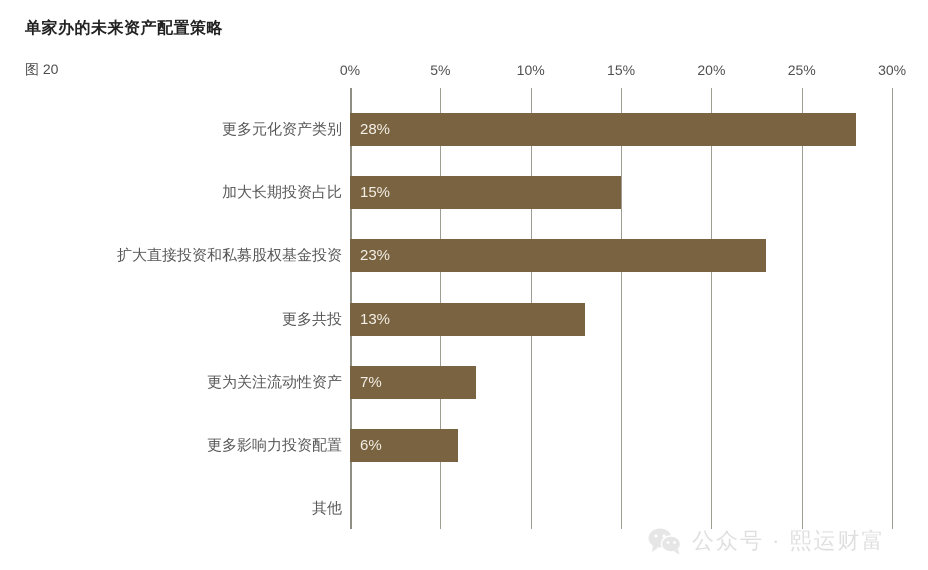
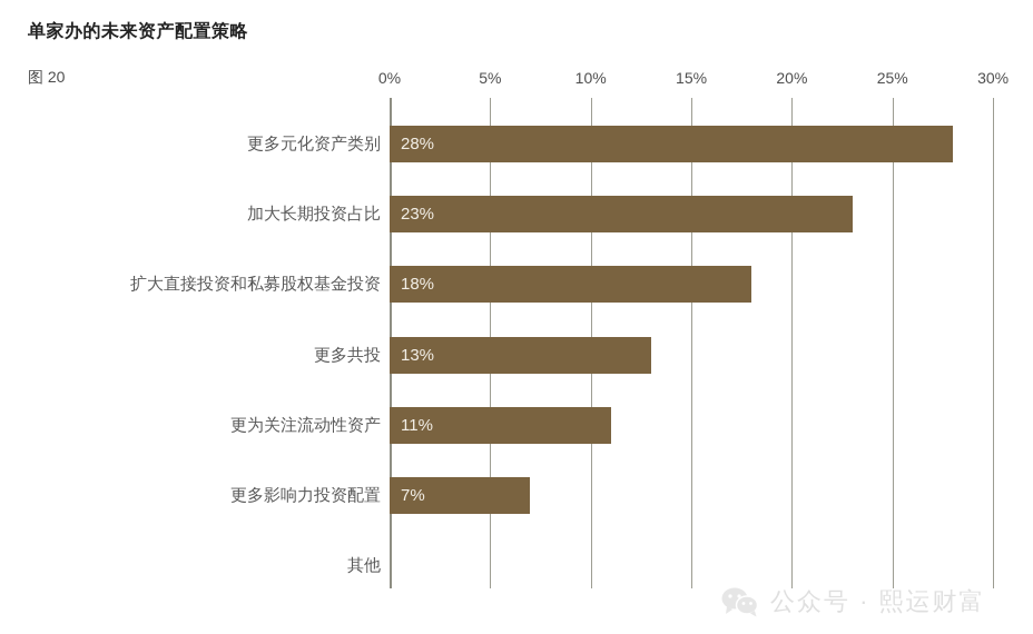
加大长期投资占比: 15% -> 23%
扩大直接投资和私募股权基金投资: 23% -> 18%
更为关注流动性资产: 7% -> 11%
更多影响力投资配置: 6% -> 7%
